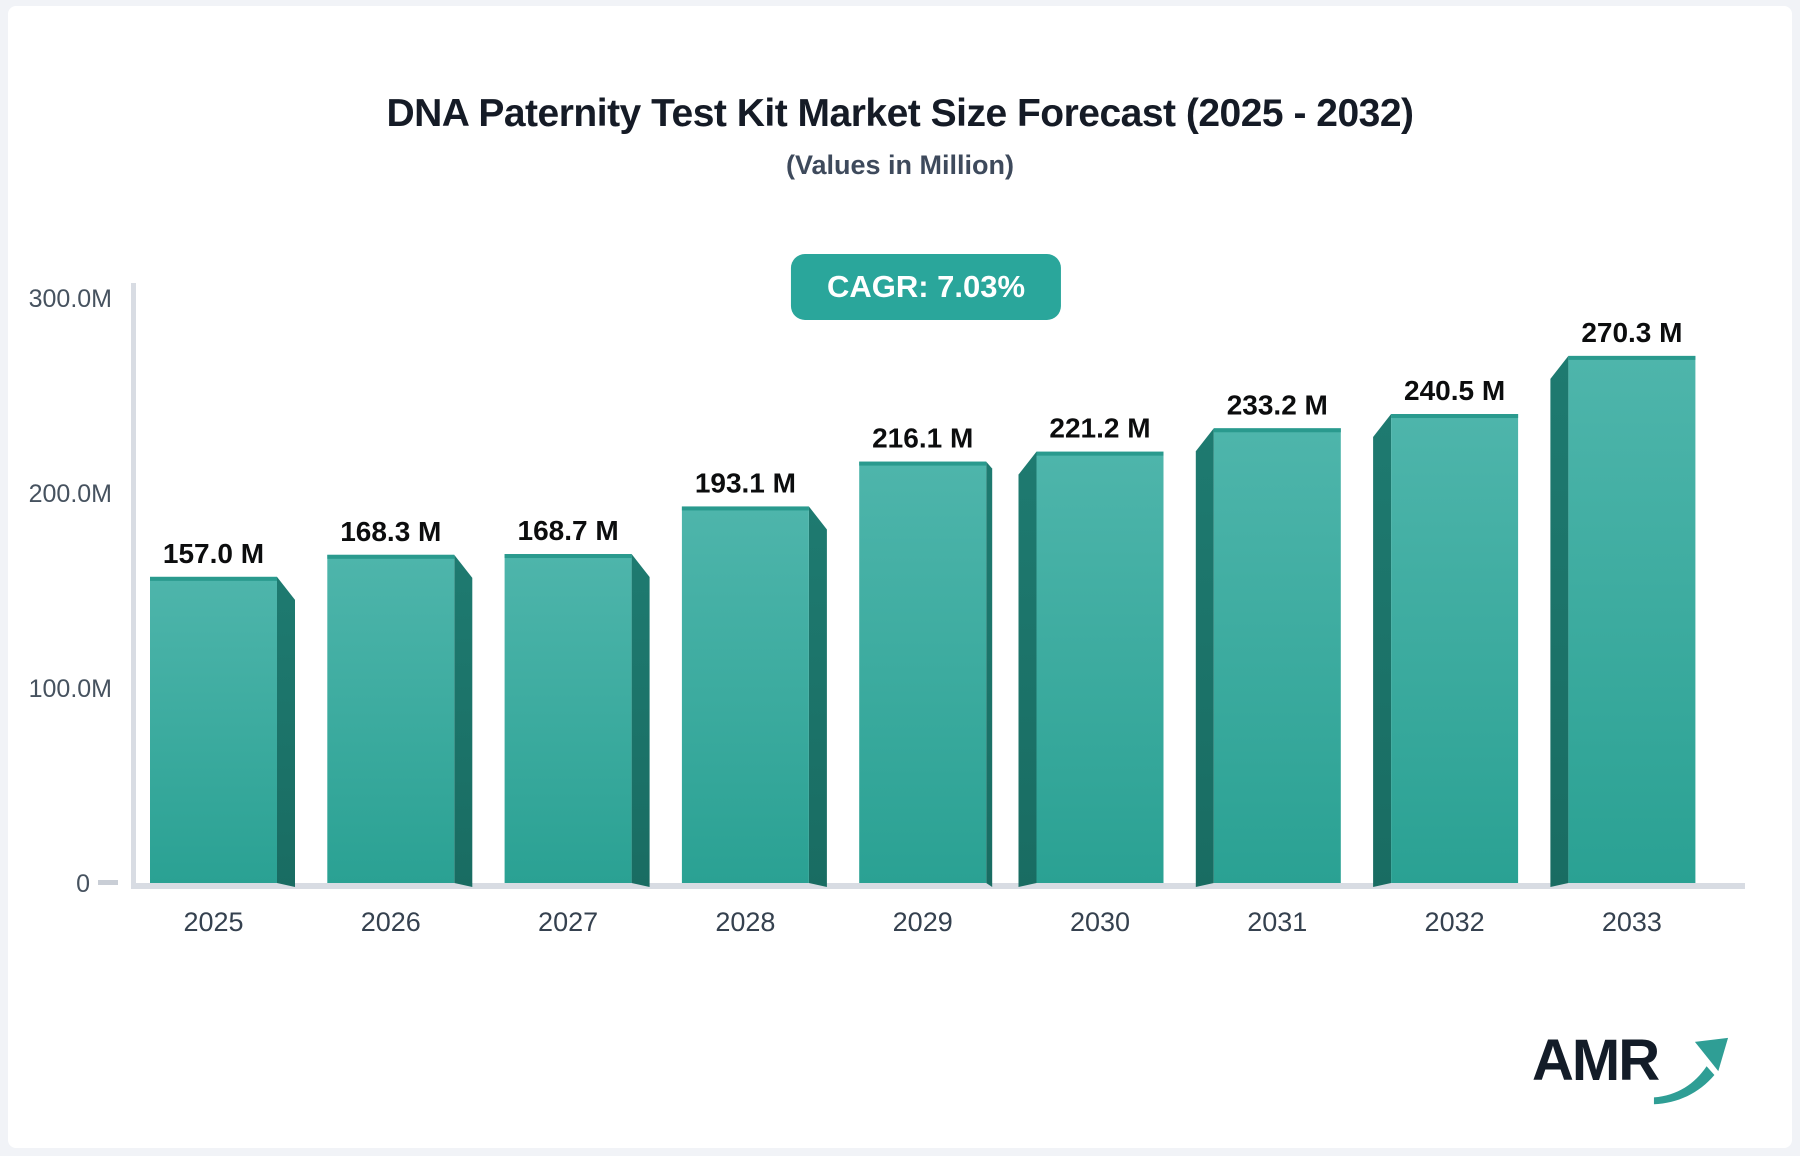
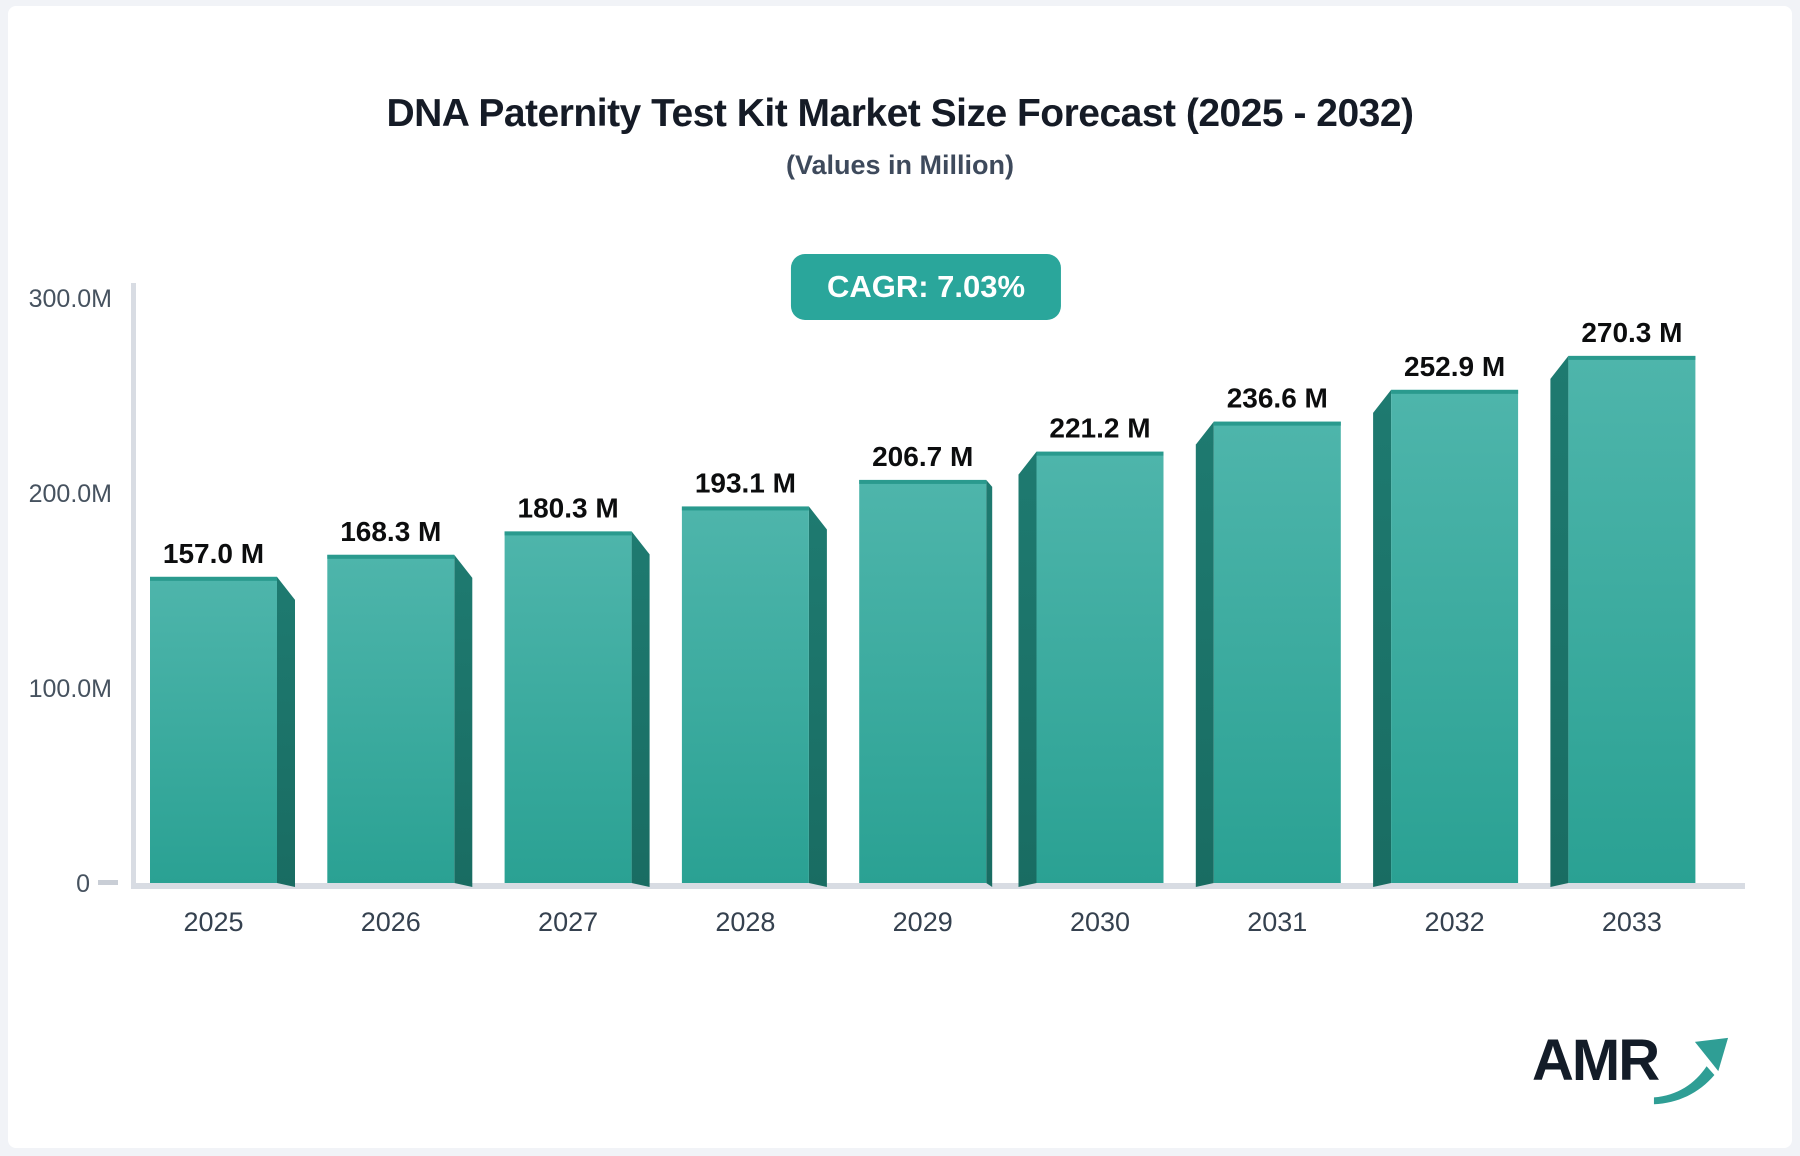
2027: 168.7 -> 180.3
2029: 216.1 -> 206.7
2031: 233.2 -> 236.6
2032: 240.5 -> 252.9
